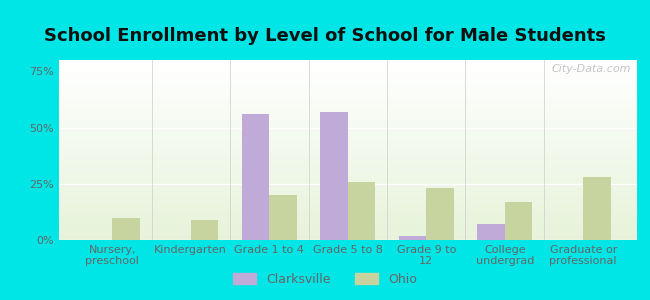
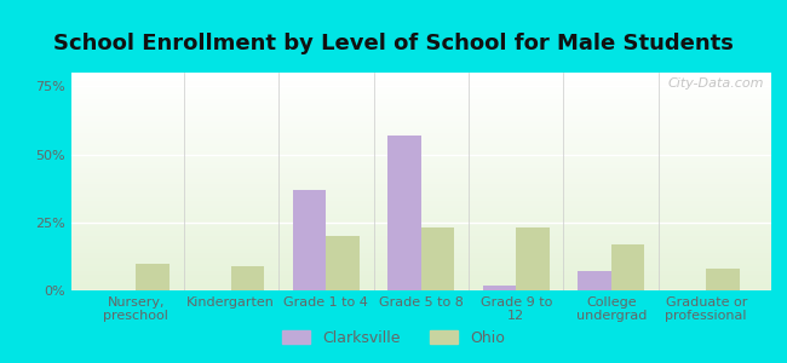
Clarksville/Grade 1 to 4: 56% -> 37%
Ohio/Grade 5 to 8: 26% -> 23%
Ohio/Graduate or professional: 28% -> 8%
